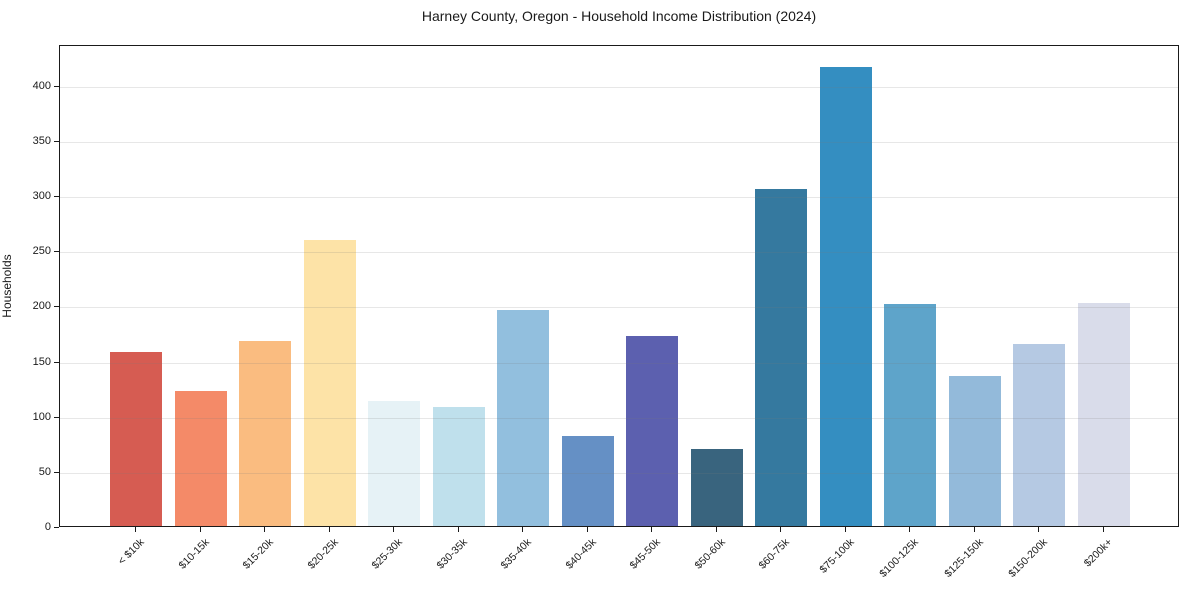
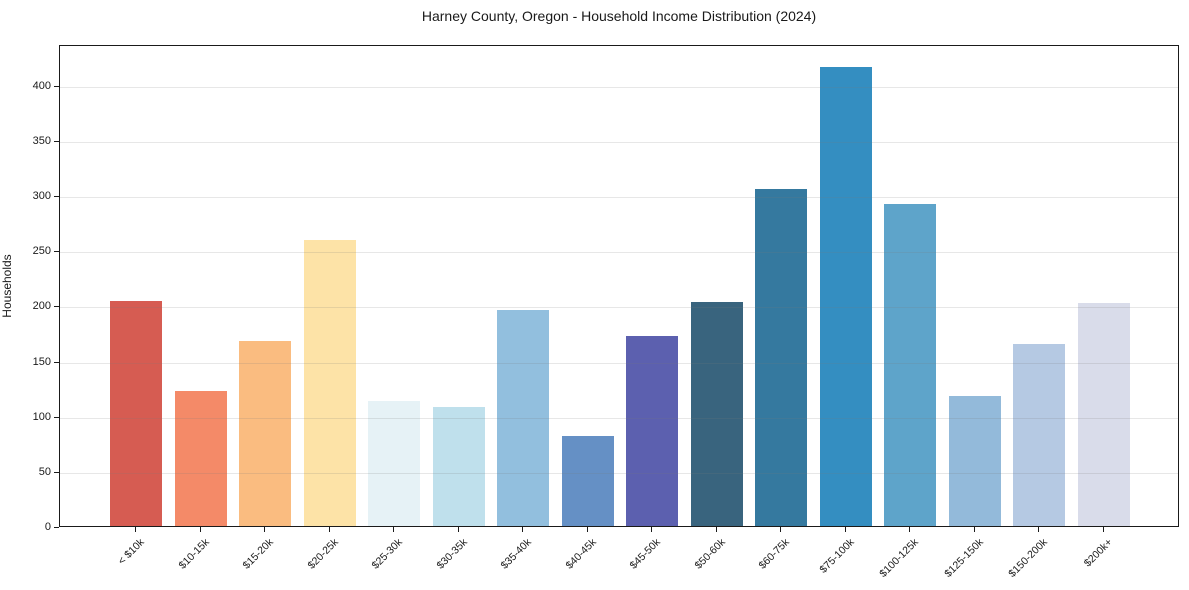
< $10k: 158 -> 204
$50-60k: 70 -> 203
$100-125k: 201 -> 292
$125-150k: 136 -> 118
